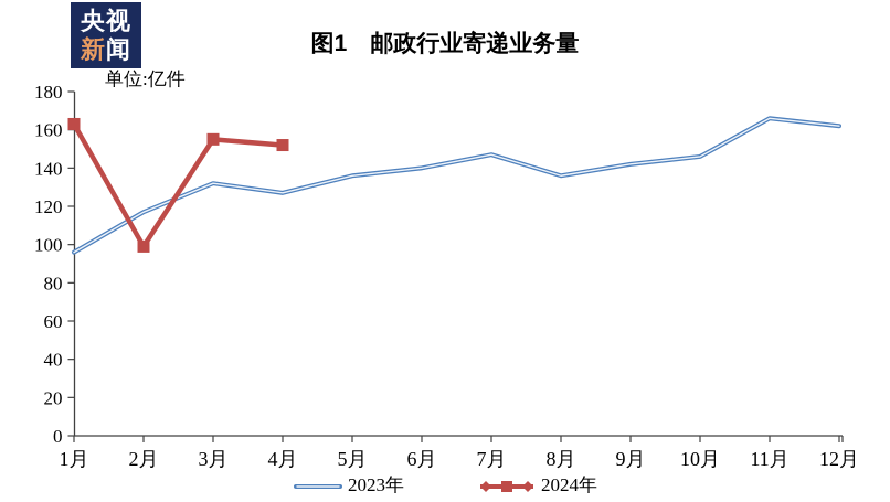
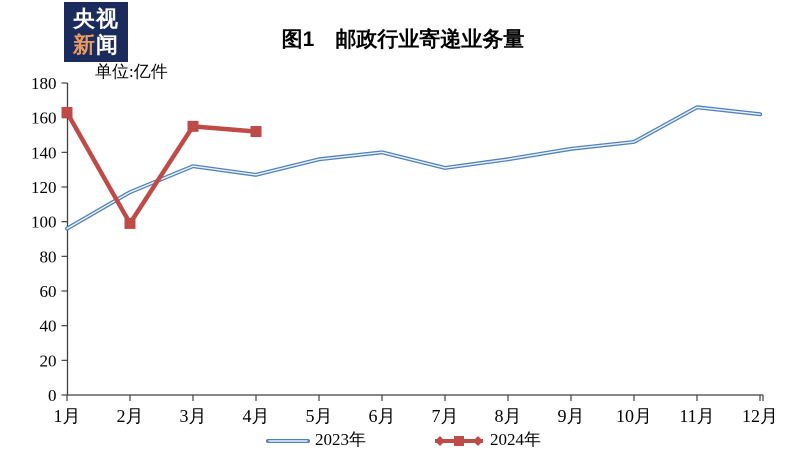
2023年/7月: 147 -> 131
